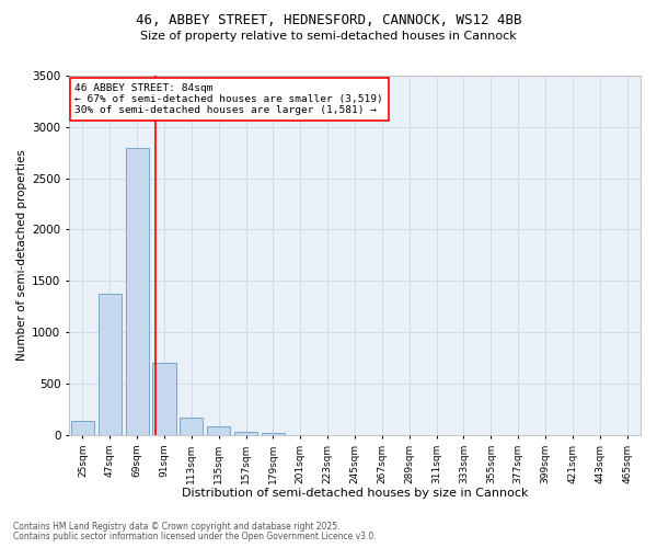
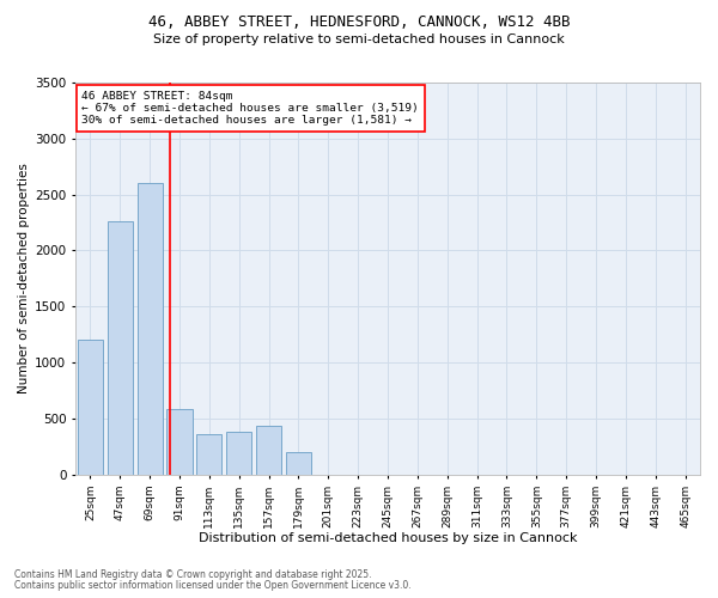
25sqm: 140 -> 1200
47sqm: 1380 -> 2260
69sqm: 2800 -> 2600
91sqm: 700 -> 580
113sqm: 160 -> 360
135sqm: 80 -> 380
157sqm: 40 -> 440
179sqm: 20 -> 200
